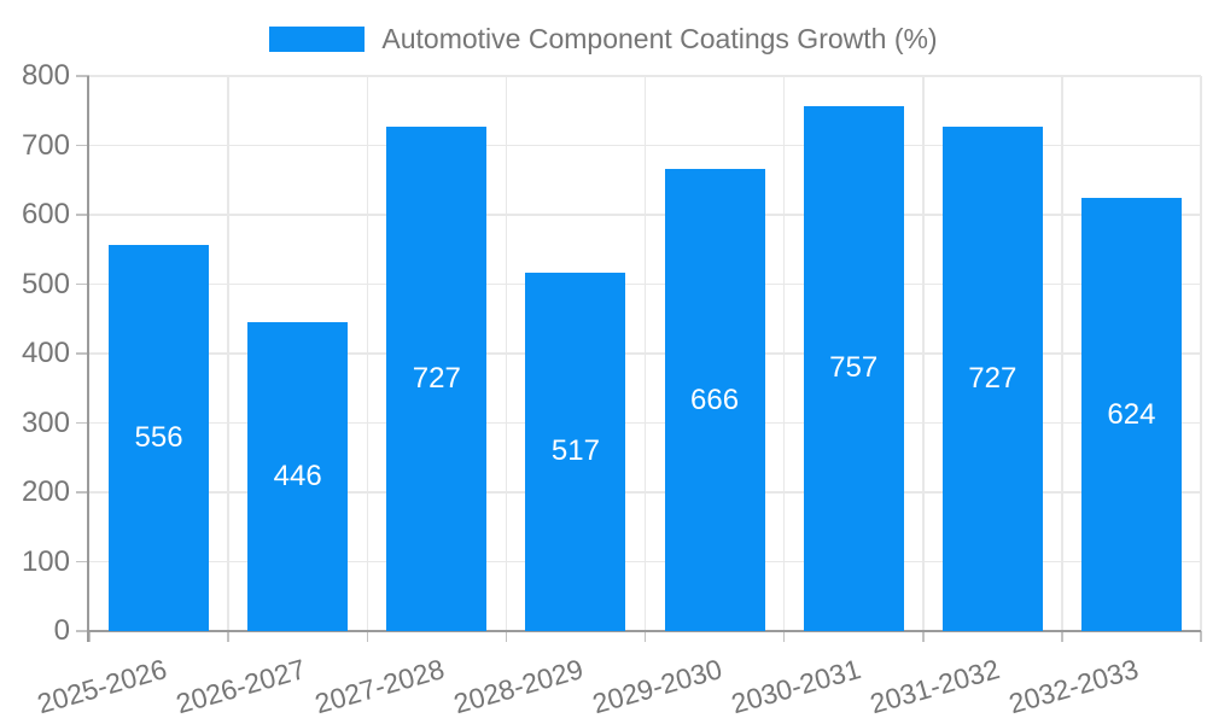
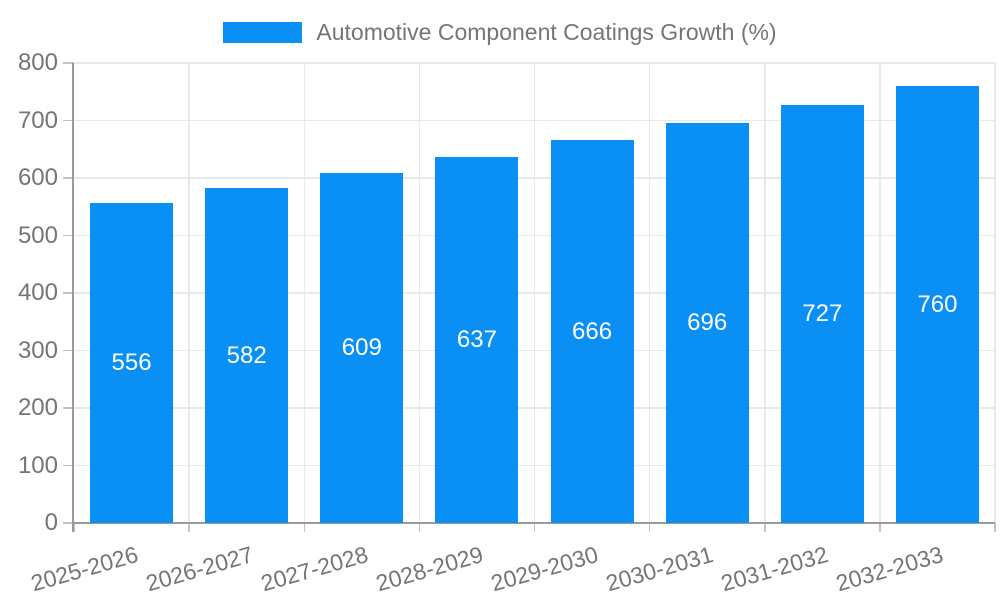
2026-2027: 446 -> 582
2027-2028: 727 -> 609
2028-2029: 517 -> 637
2030-2031: 757 -> 696
2032-2033: 624 -> 760
